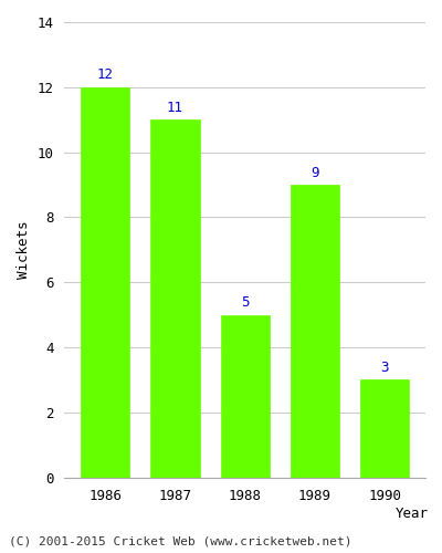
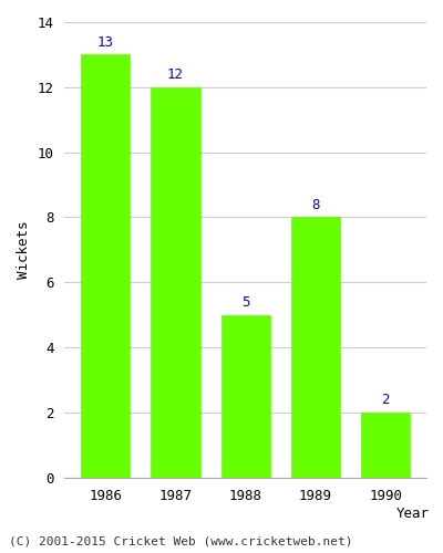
1986: 12 -> 13
1987: 11 -> 12
1989: 9 -> 8
1990: 3 -> 2
